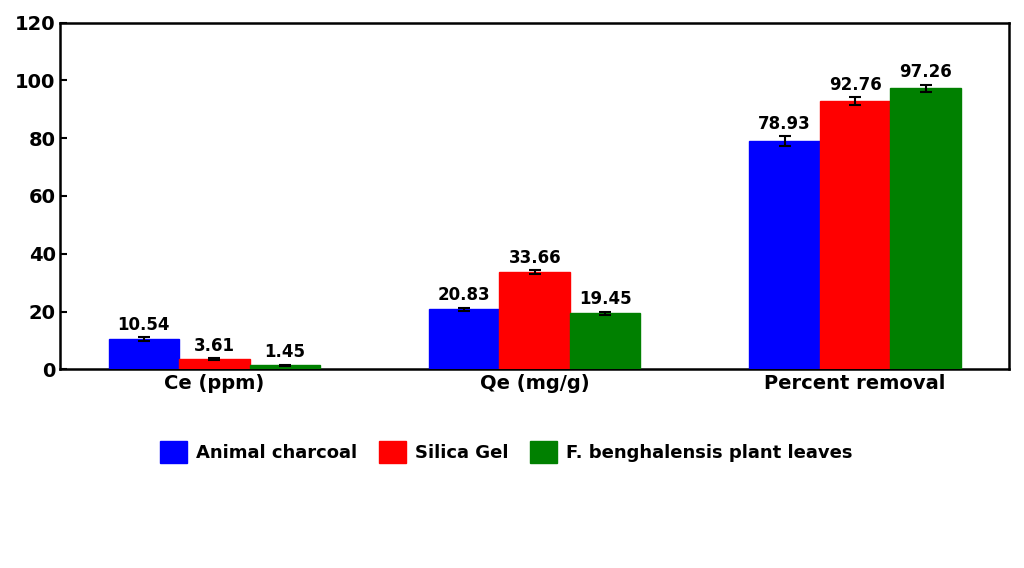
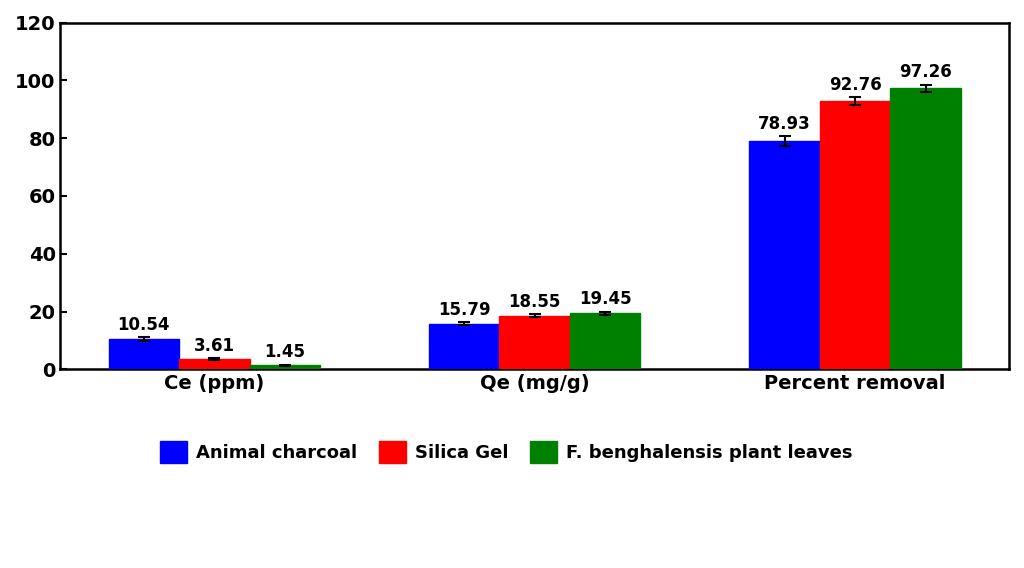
Animal charcoal/Qe (mg/g): 20.83 -> 15.79
Silica Gel/Qe (mg/g): 33.66 -> 18.55
